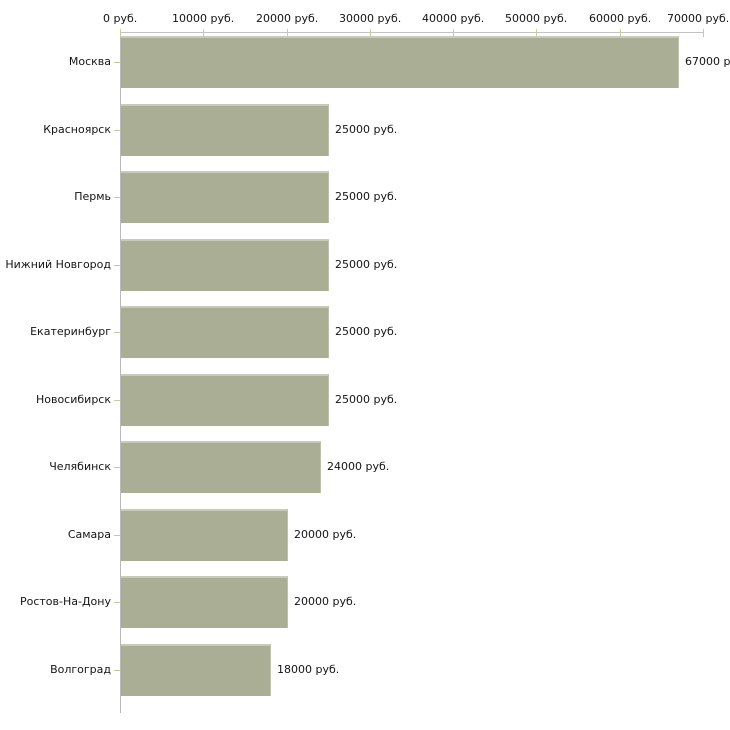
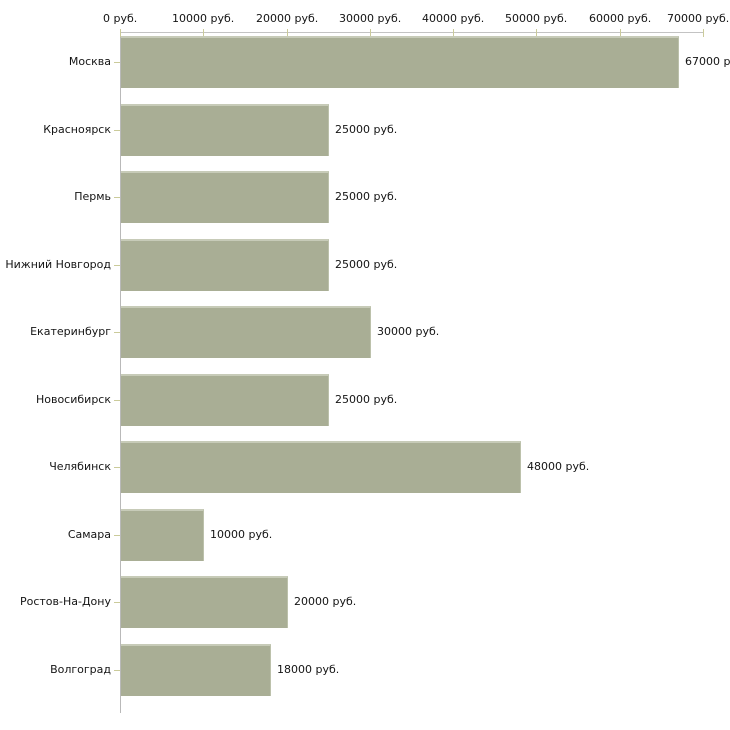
Екатеринбург: 25000 -> 30000
Челябинск: 24000 -> 48000
Самара: 20000 -> 10000
